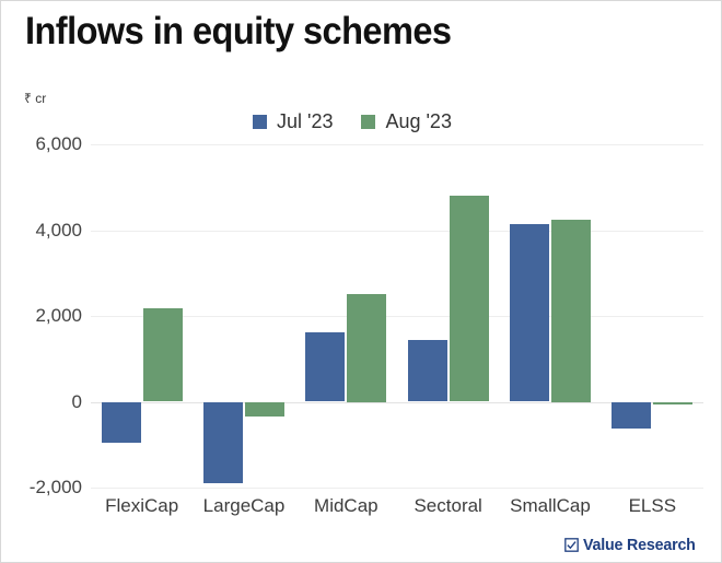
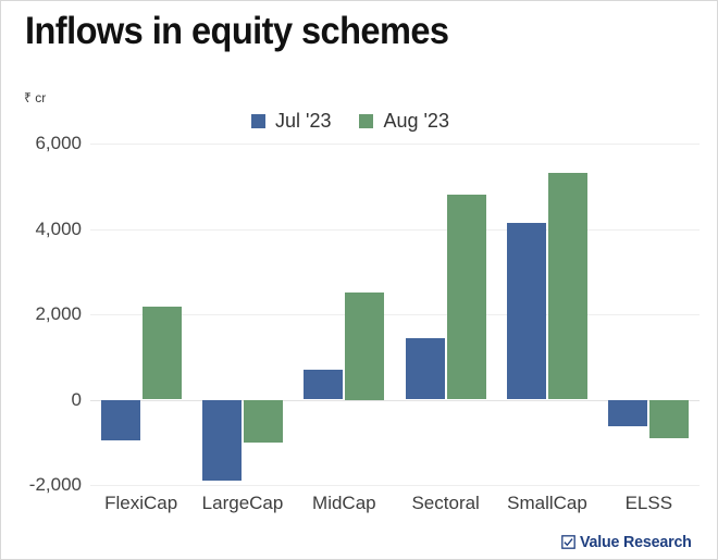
Aug '23/LargeCap: -400 -> -1000
Jul '23/MidCap: 1600 -> 700
Aug '23/SmallCap: 4200 -> 5300
Aug '23/ELSS: -100 -> -900
